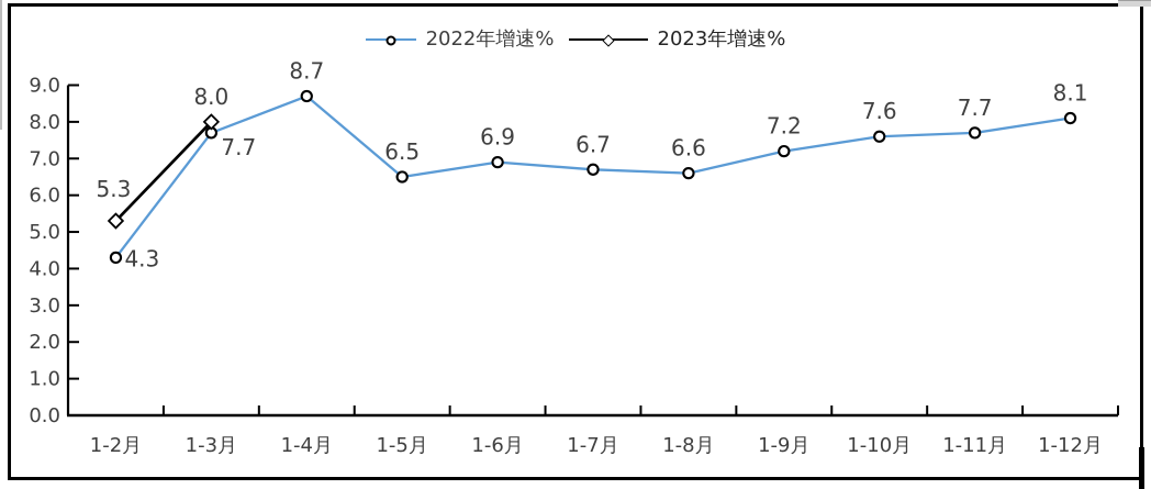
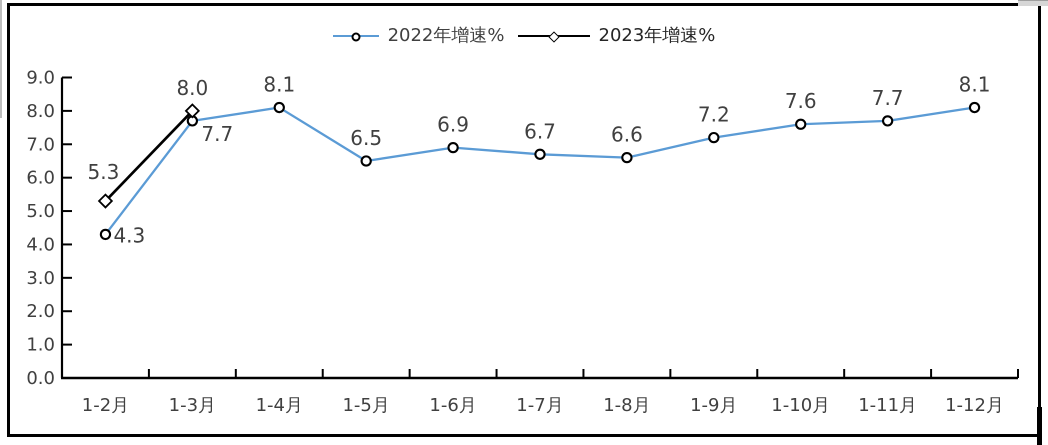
2022年增速%/1-4月: 8.7 -> 8.1
